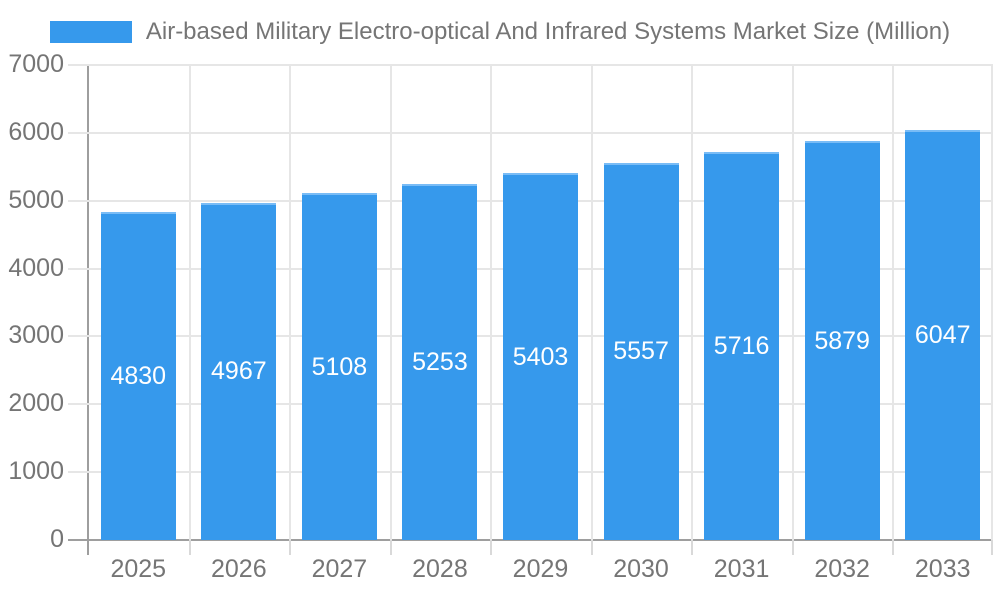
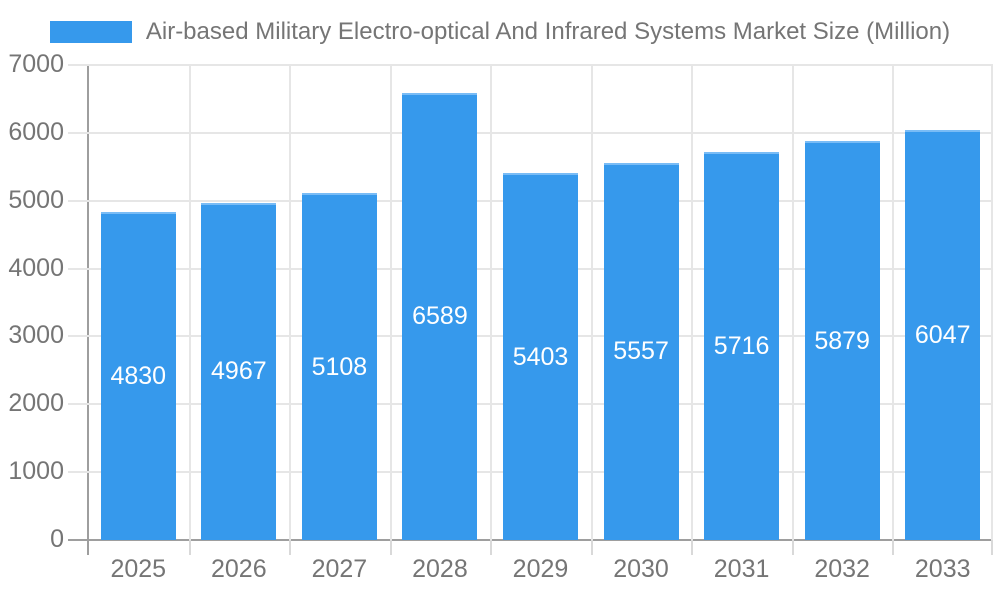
2028: 5253 -> 6589
